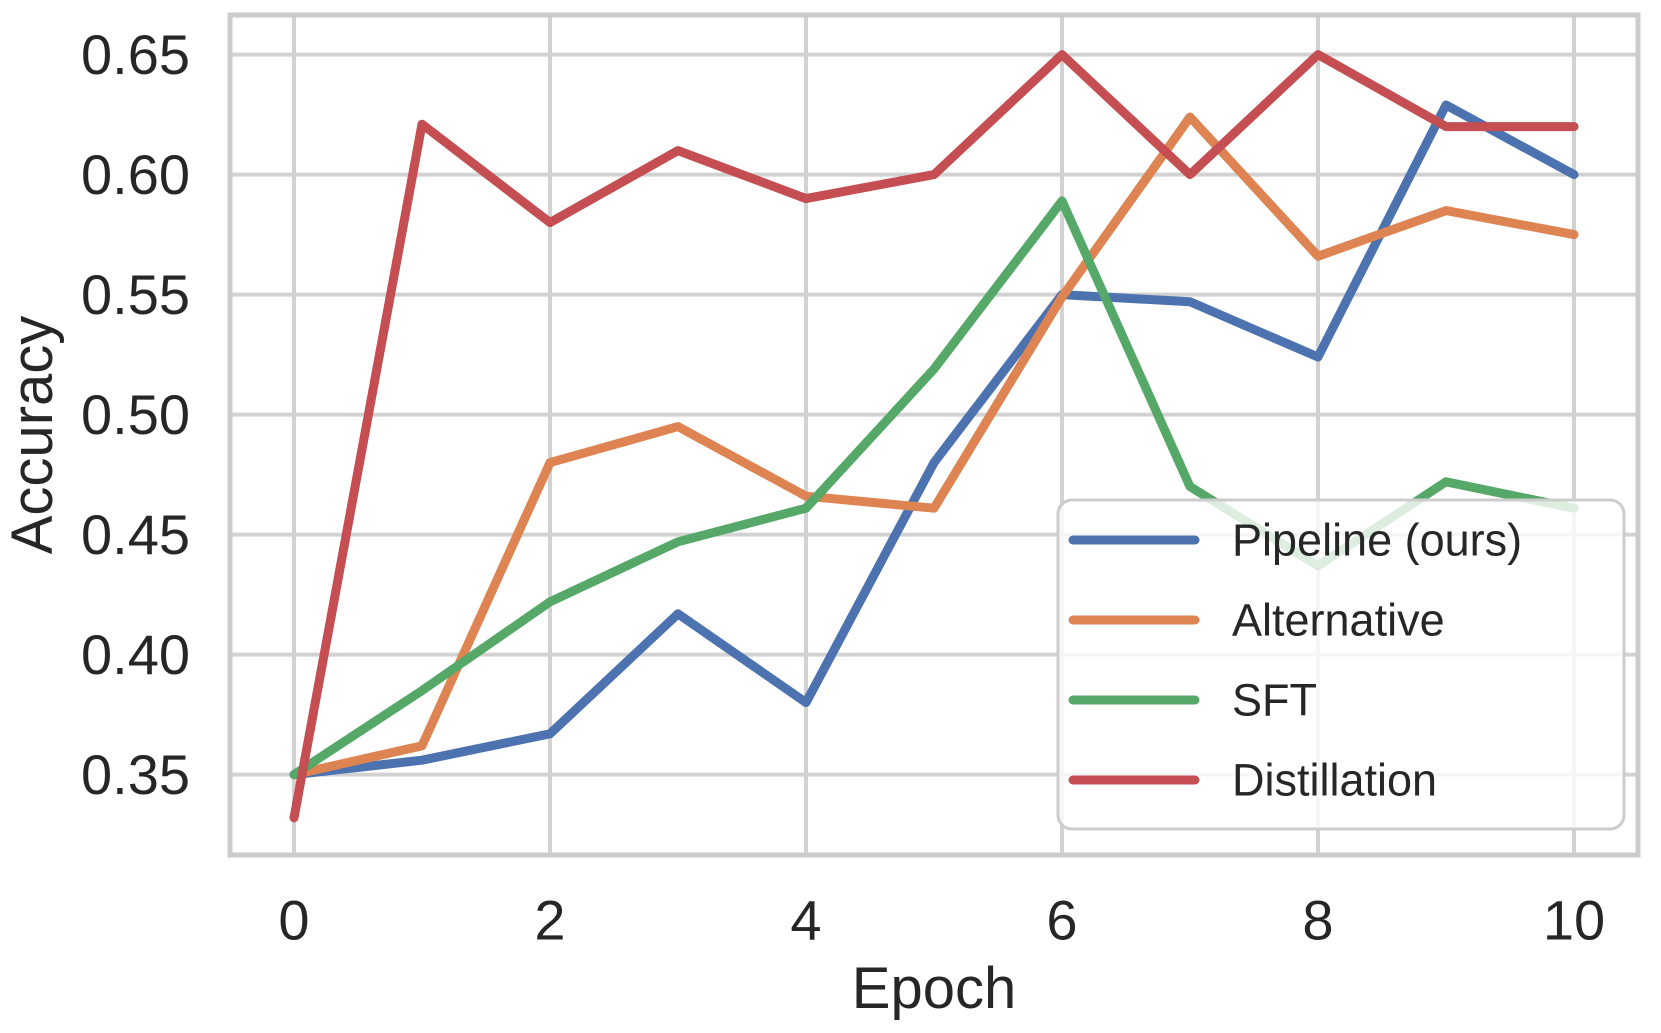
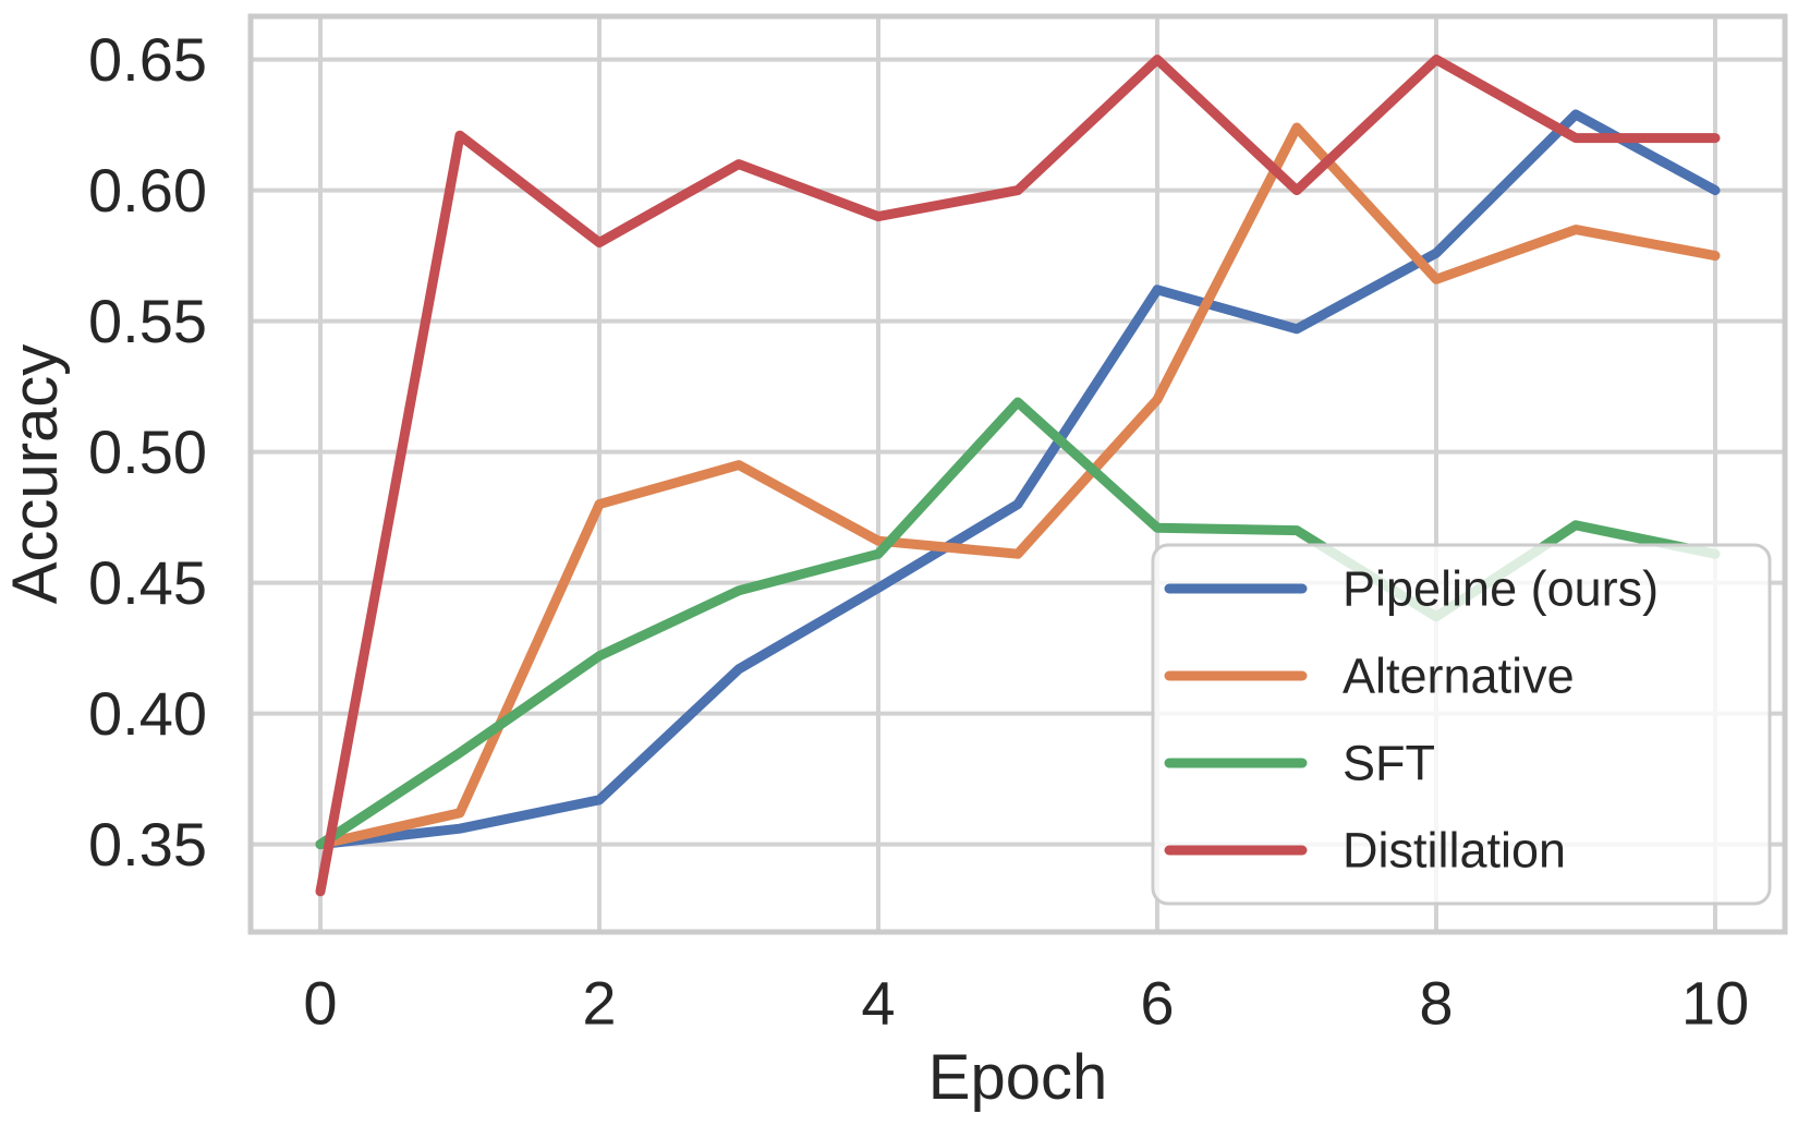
Pipeline (ours)/4: 0.380 -> 0.448
Pipeline (ours)/6: 0.550 -> 0.562
Alternative/6: 0.549 -> 0.520
SFT/6: 0.589 -> 0.471
Pipeline (ours)/8: 0.524 -> 0.576
